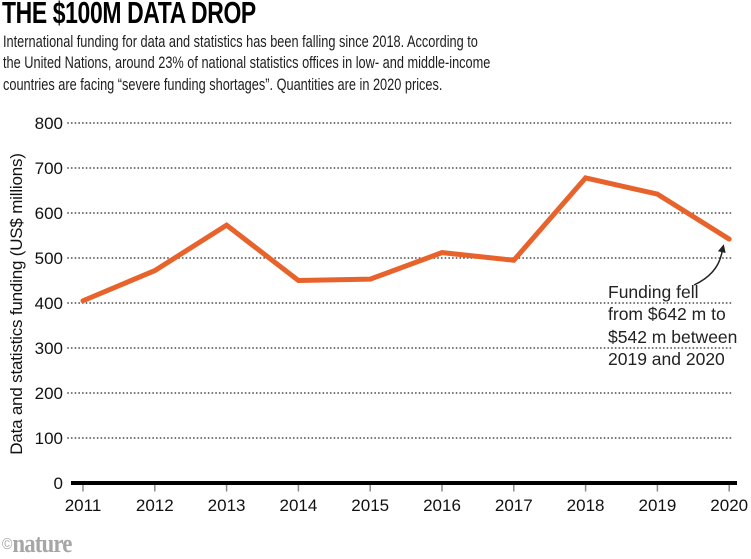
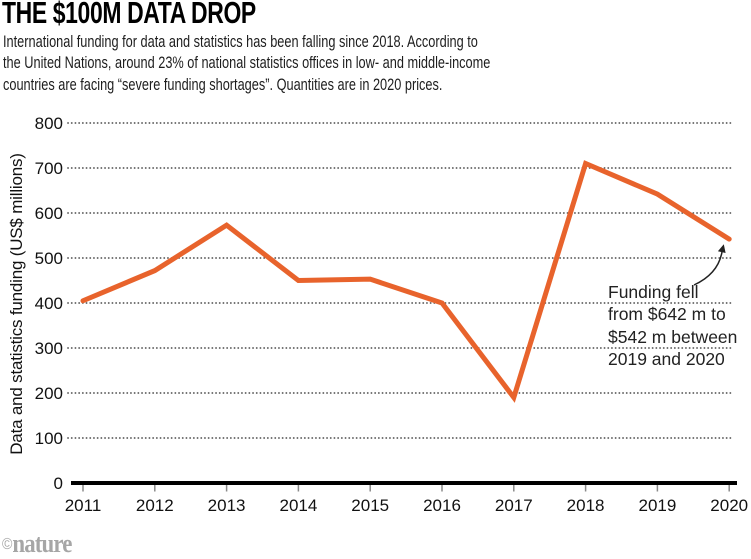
2016: 510 -> 400
2017: 500 -> 190
2018: 680 -> 710
